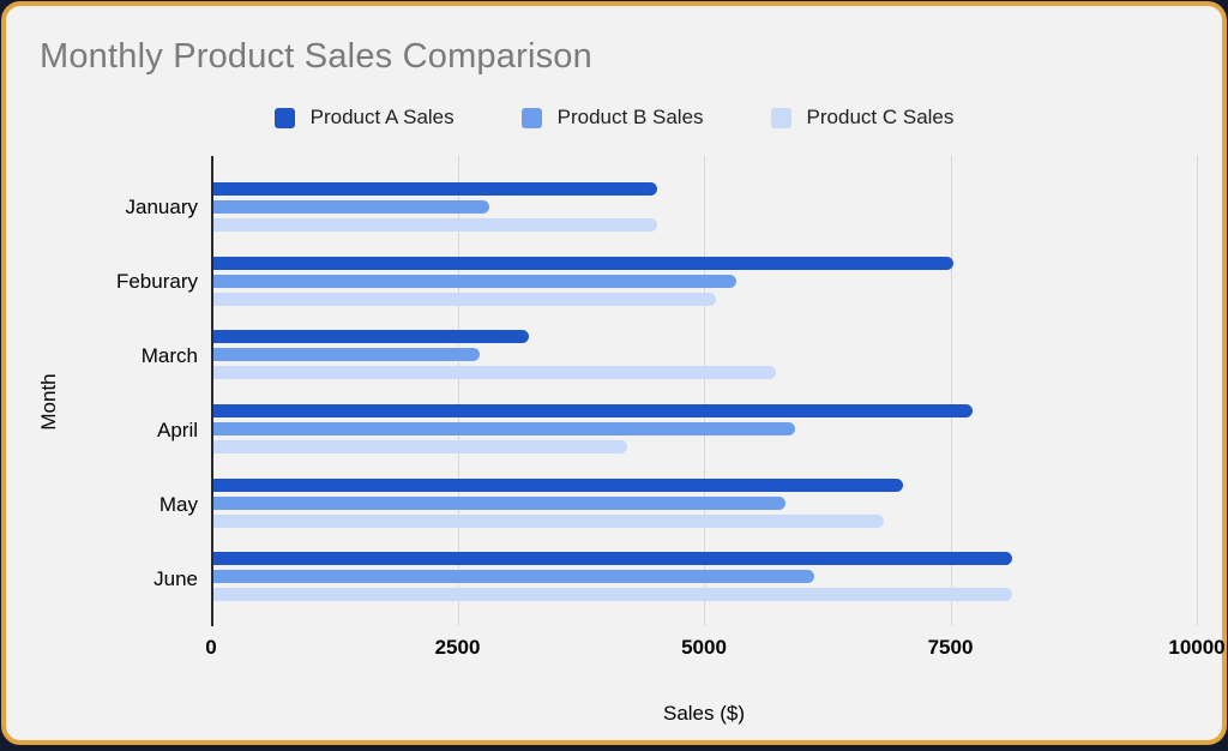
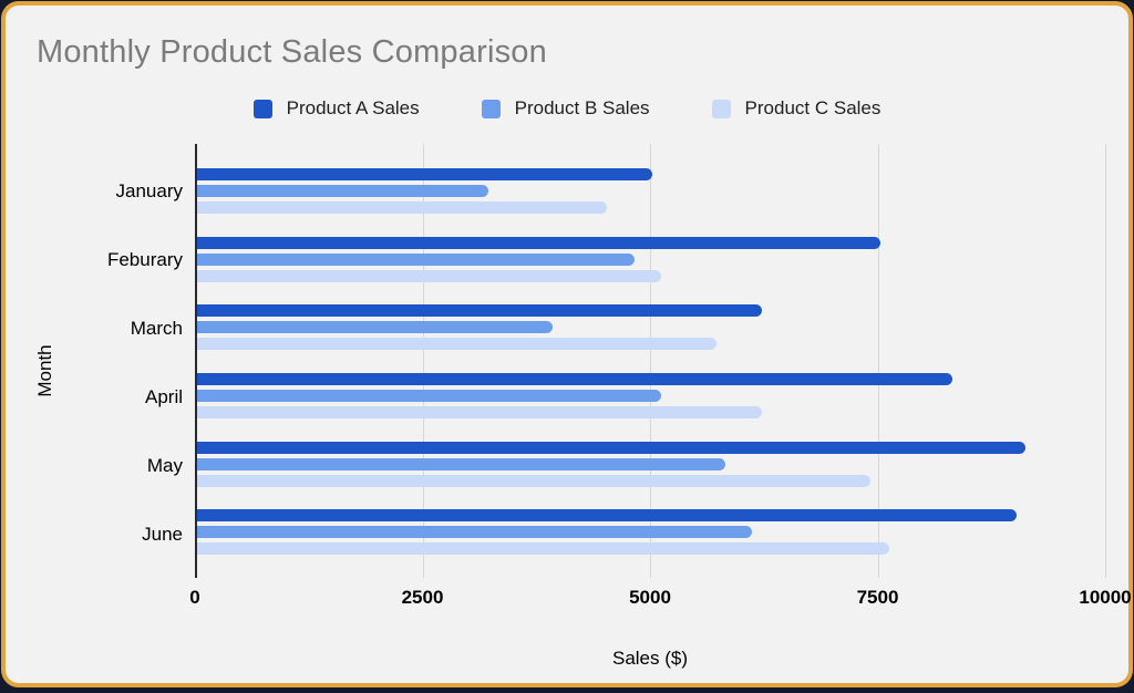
Product A Sales/January: 4500 -> 5000
Product B Sales/January: 2800 -> 3200
Product B Sales/Feburary: 5300 -> 4800
Product A Sales/March: 3200 -> 6200
Product B Sales/March: 2700 -> 3900
Product A Sales/April: 7700 -> 8300
Product B Sales/April: 5900 -> 5100
Product C Sales/April: 4200 -> 6200
Product A Sales/May: 7000 -> 9100
Product C Sales/May: 6800 -> 7400
Product A Sales/June: 8100 -> 9000
Product C Sales/June: 8100 -> 7600
